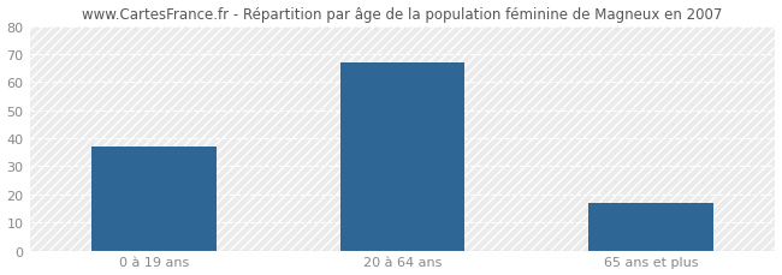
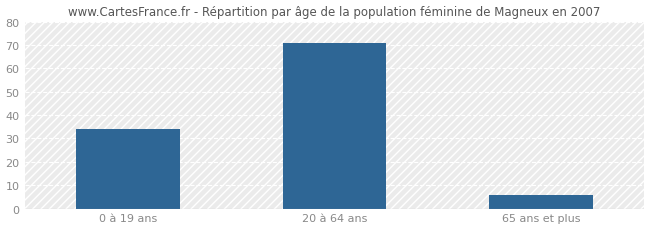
0 à 19 ans: 37 -> 34
20 à 64 ans: 67 -> 71
65 ans et plus: 17 -> 6
